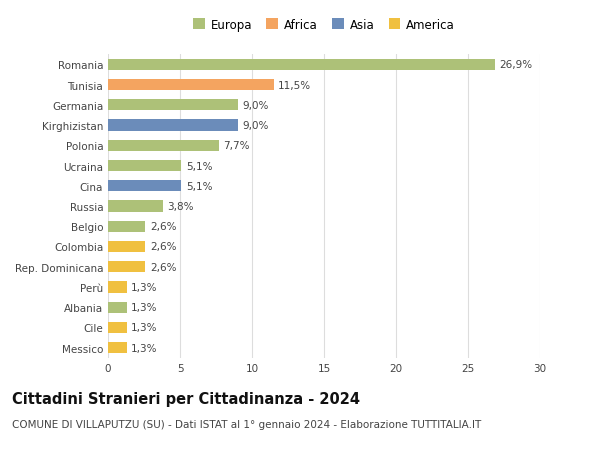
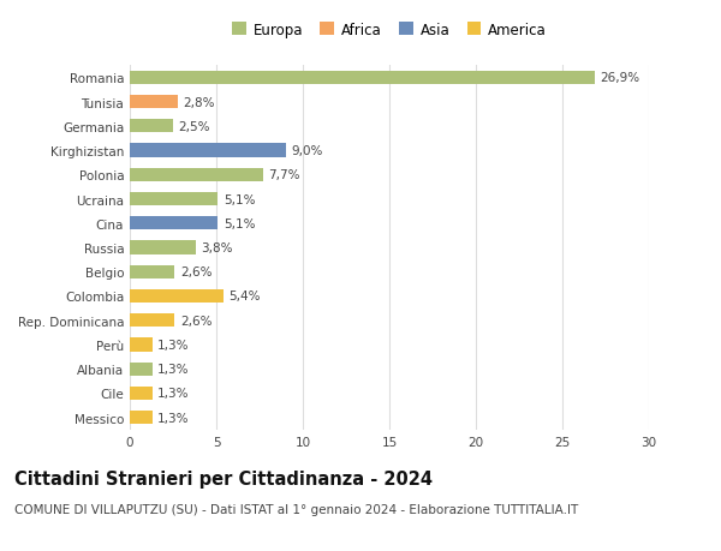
Tunisia: 11,5% -> 2,8%
Germania: 9,0% -> 2,5%
Colombia: 2,6% -> 5,4%
